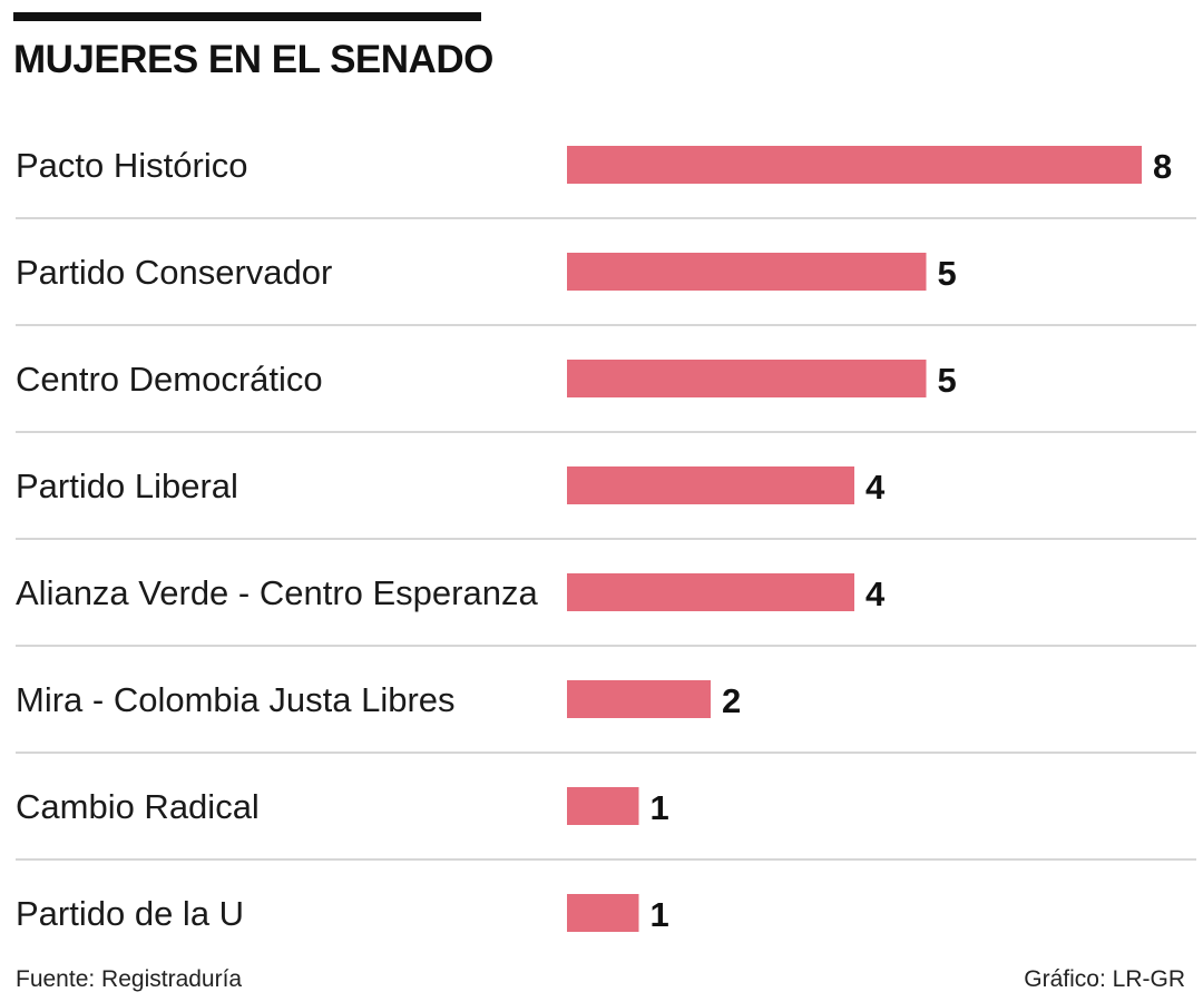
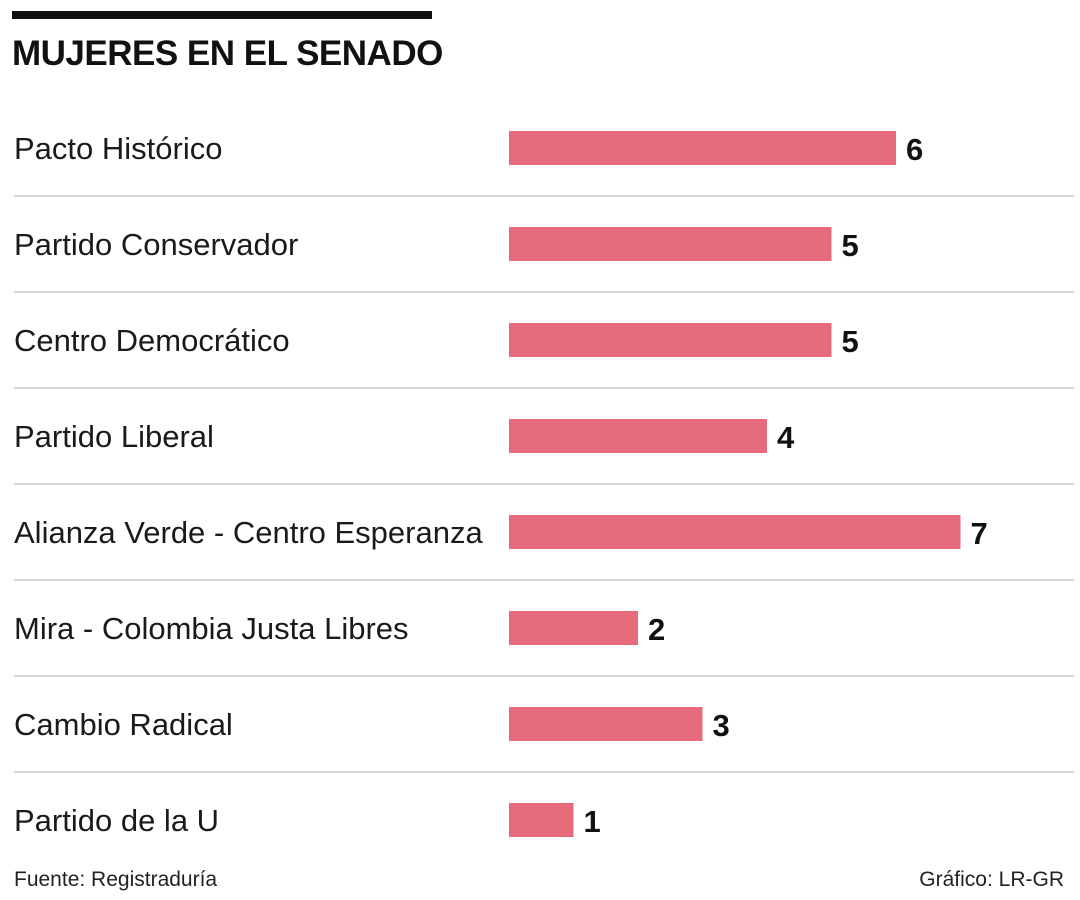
Pacto Histórico: 8 -> 6
Alianza Verde - Centro Esperanza: 4 -> 7
Cambio Radical: 1 -> 3
